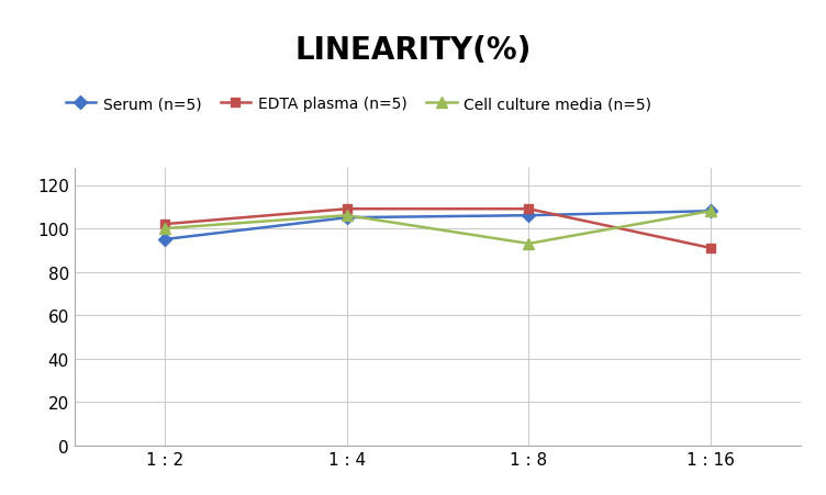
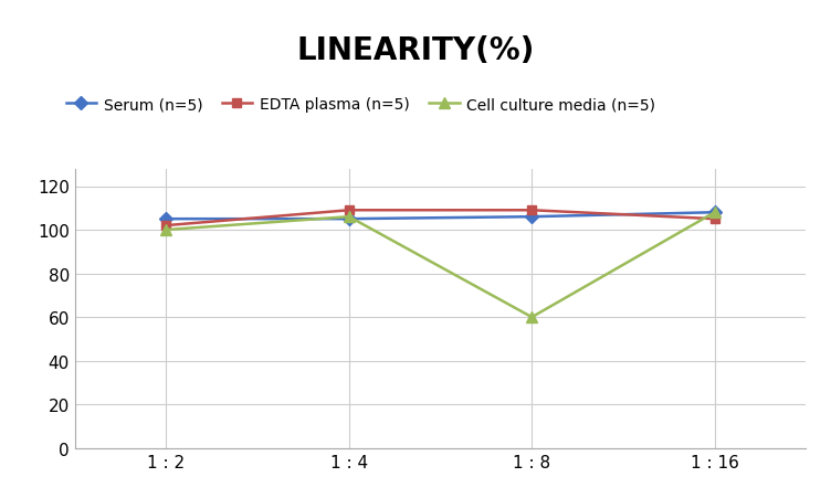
Serum (n=5)/1 : 2: 95 -> 105
Cell culture media (n=5)/1 : 8: 93 -> 60
EDTA plasma (n=5)/1 : 16: 91 -> 105
